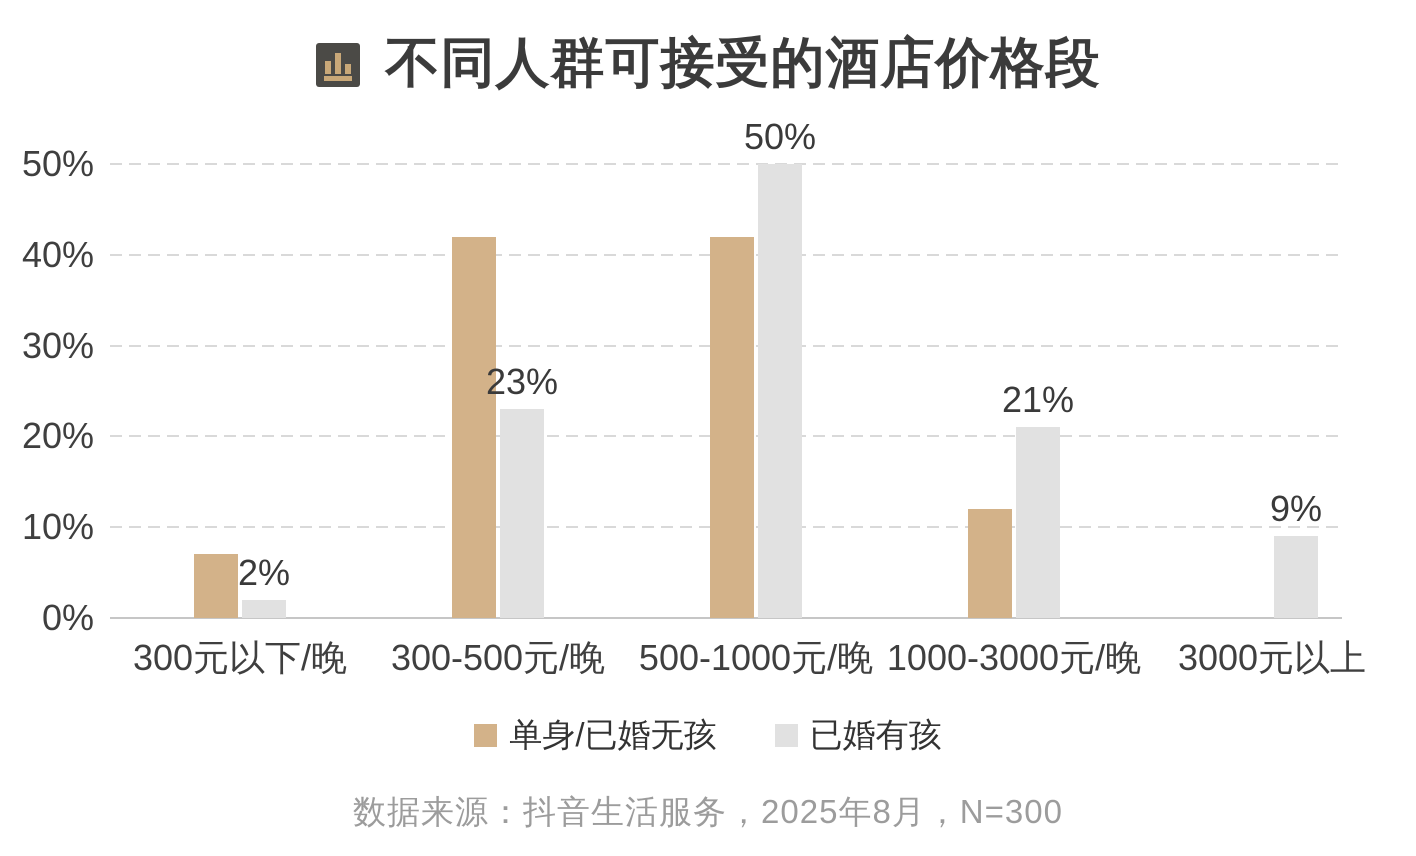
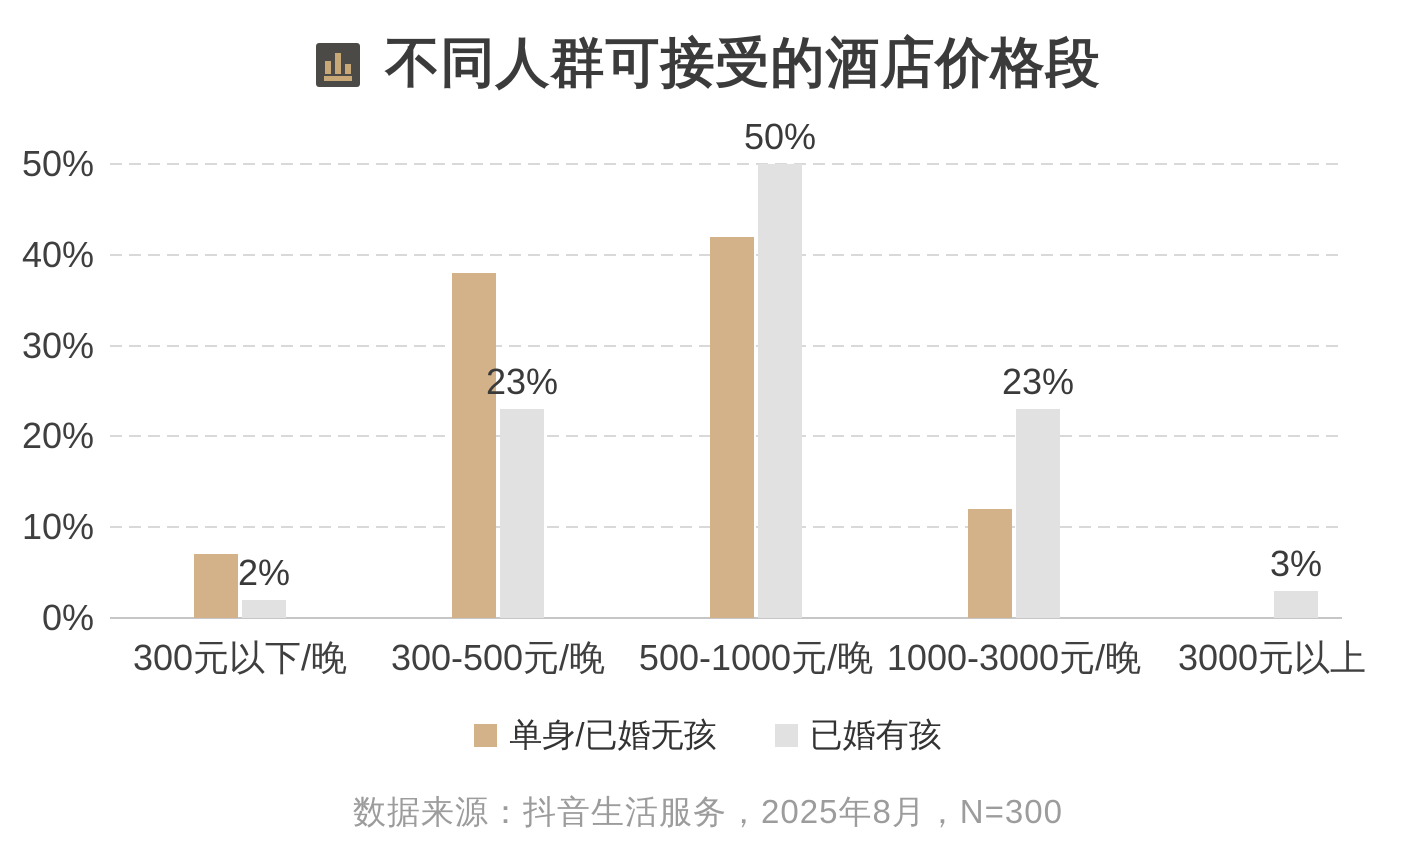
单身/已婚无孩/300-500元/晚: 42% -> 38%
已婚有孩/1000-3000元/晚: 21% -> 23%
已婚有孩/3000元以上: 9% -> 3%
